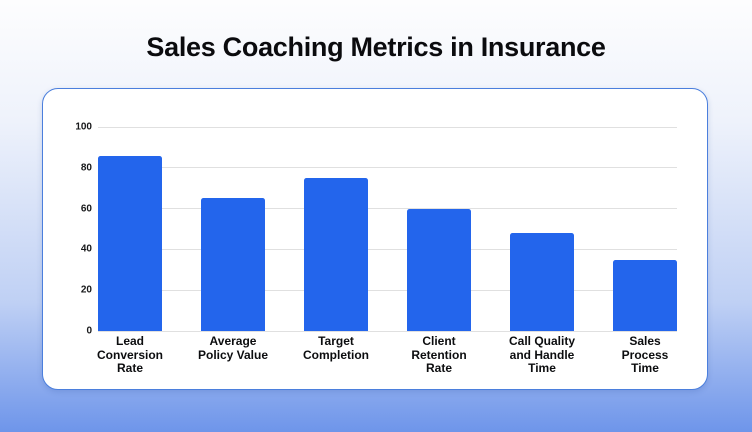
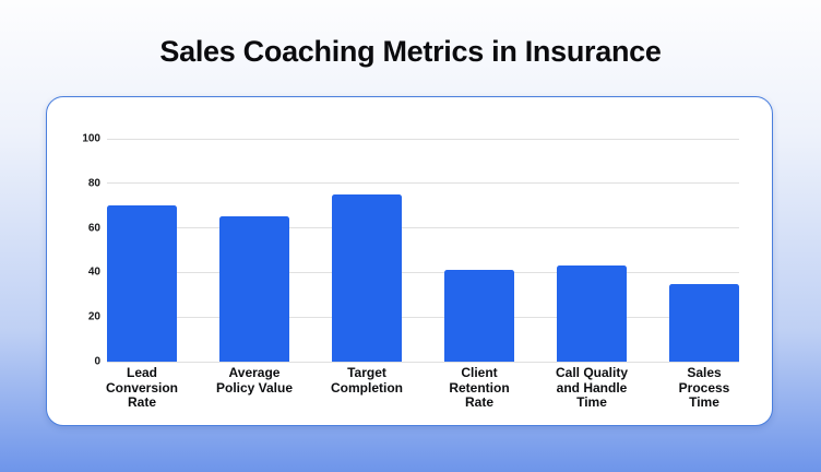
Lead Conversion Rate: 86 -> 70
Client Retention Rate: 60 -> 41
Call Quality and Handle Time: 48 -> 43
